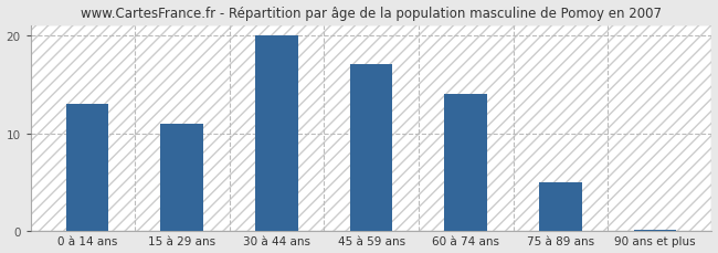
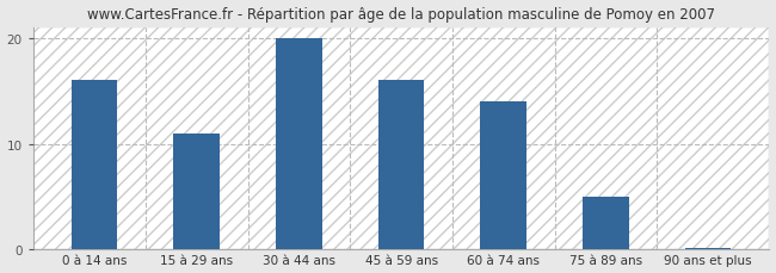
0 à 14 ans: 13.0 -> 16.0
45 à 59 ans: 17.0 -> 16.0
